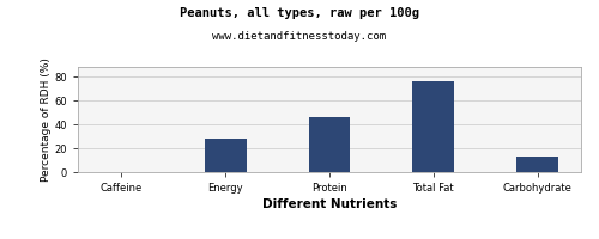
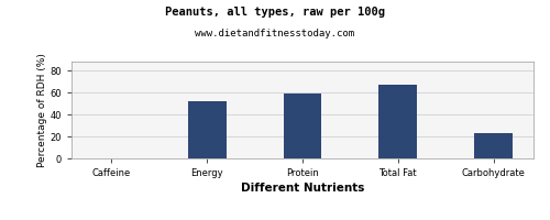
Energy: 28 -> 52
Protein: 46 -> 59
Total Fat: 76 -> 67
Carbohydrate: 13 -> 23
